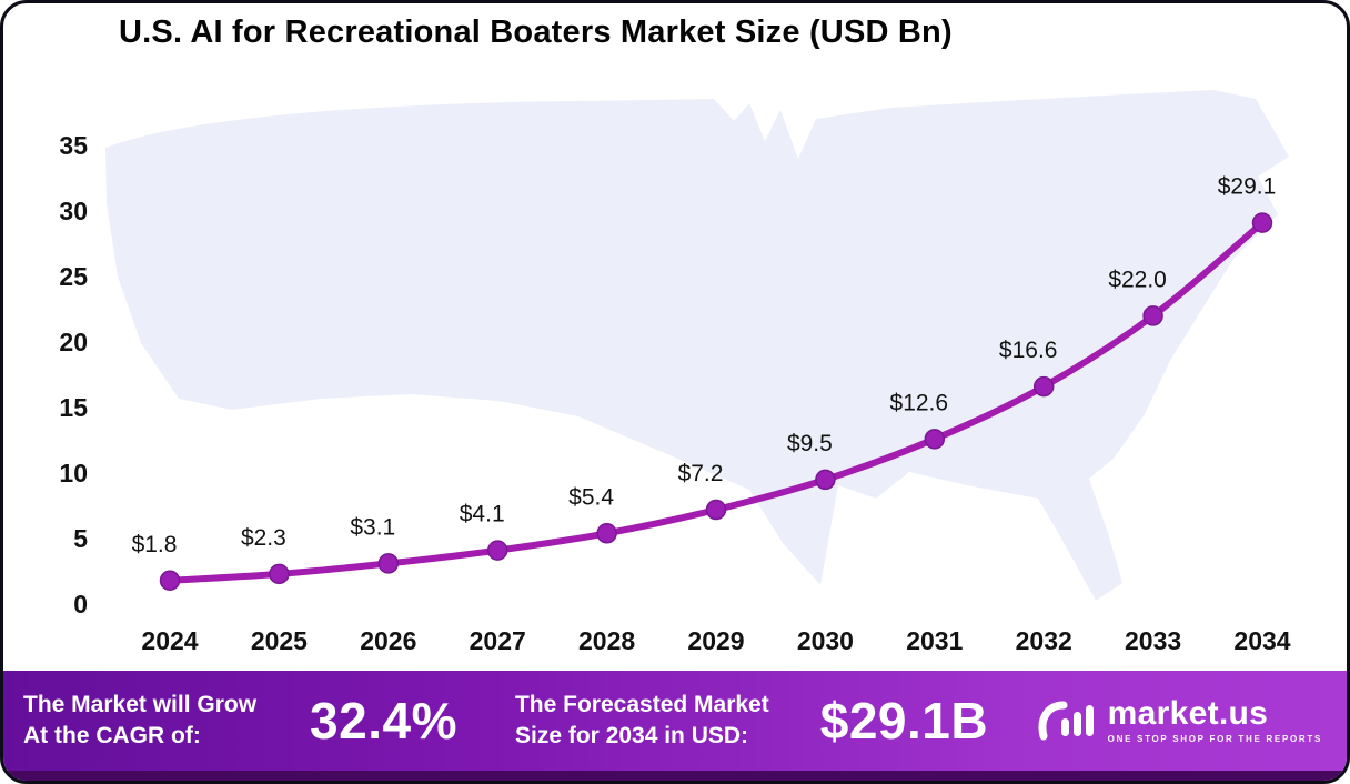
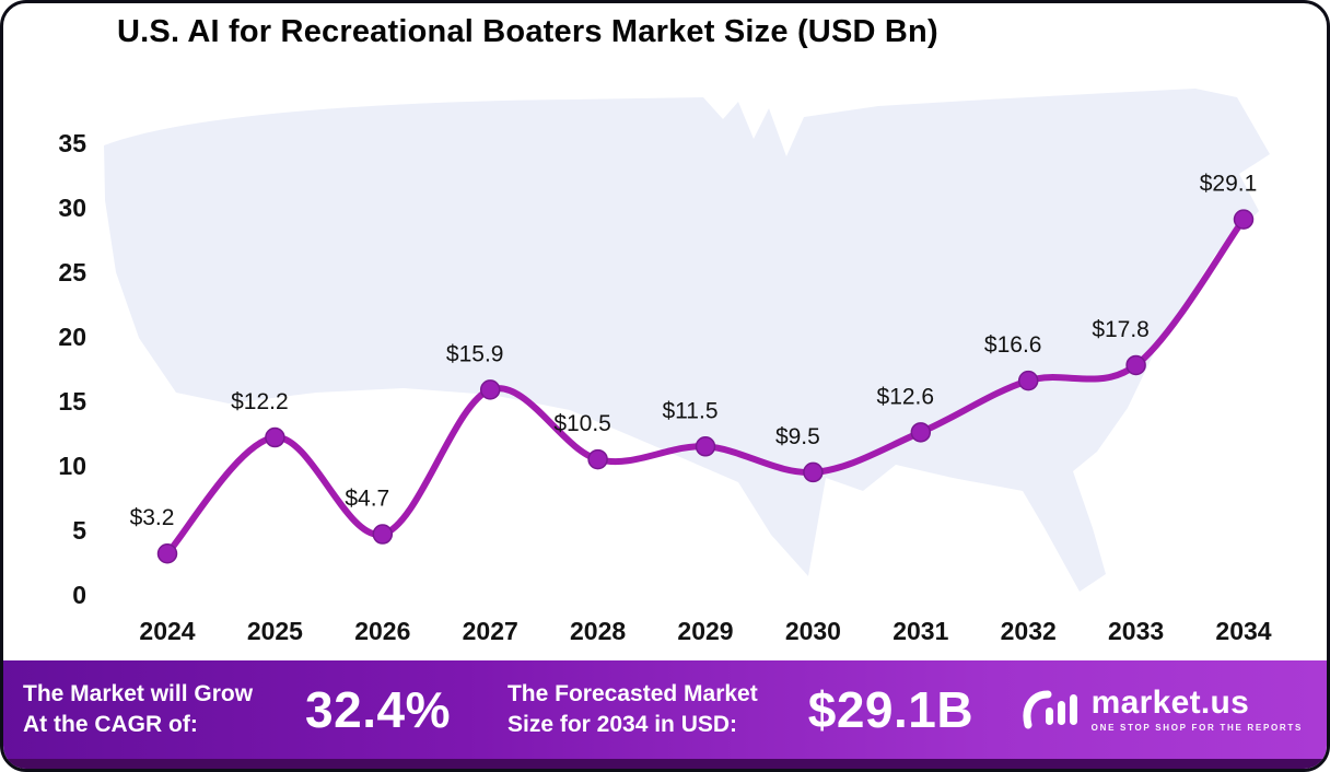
2024: $1.8 -> $3.2
2025: $2.3 -> $12.2
2026: $3.1 -> $4.7
2027: $4.1 -> $15.9
2028: $5.4 -> $10.5
2029: $7.2 -> $11.5
2033: $22.0 -> $17.8
